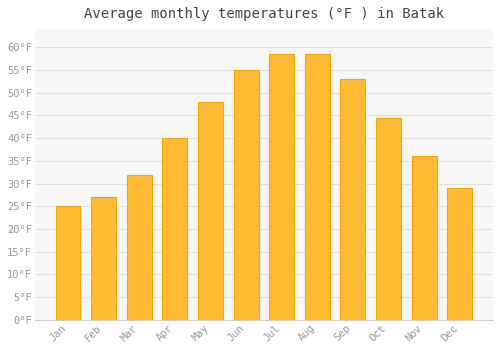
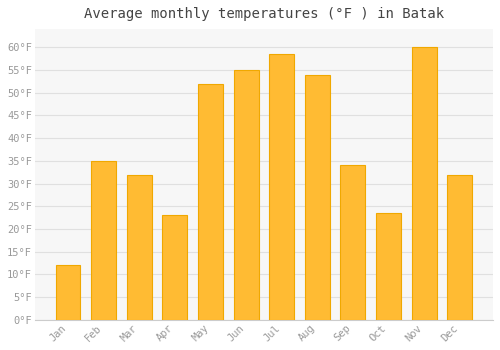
Jan: 25.0°F -> 12.0°F
Feb: 27.0°F -> 35.0°F
Apr: 40.0°F -> 23.0°F
May: 48.0°F -> 52.0°F
Aug: 58.5°F -> 54.0°F
Sep: 53.0°F -> 34.0°F
Oct: 44.5°F -> 23.5°F
Nov: 36.0°F -> 60.0°F
Dec: 29.0°F -> 32.0°F
